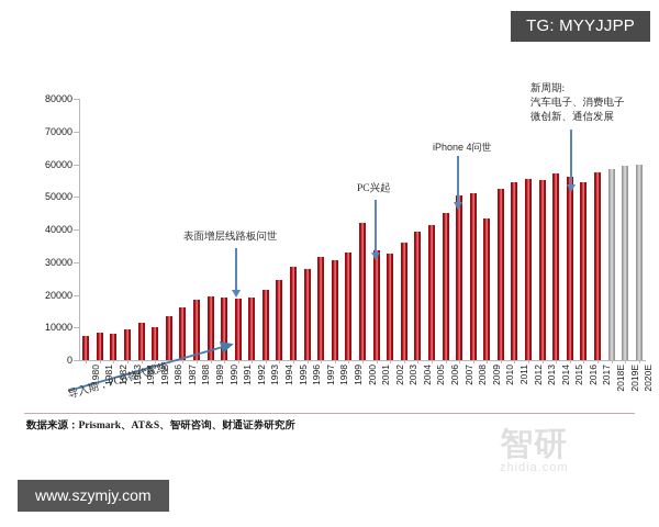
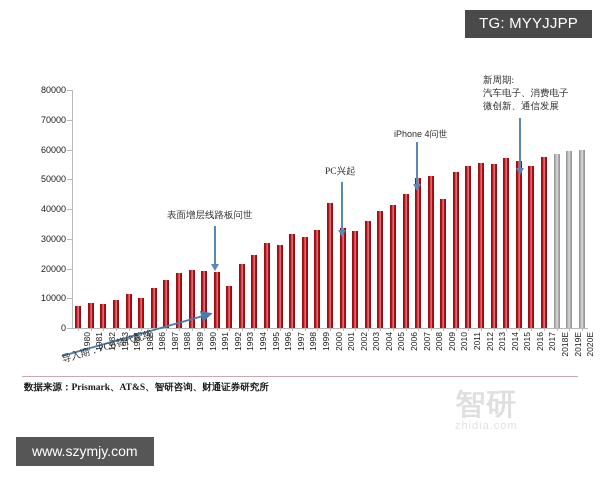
1992: 19000 -> 14000
